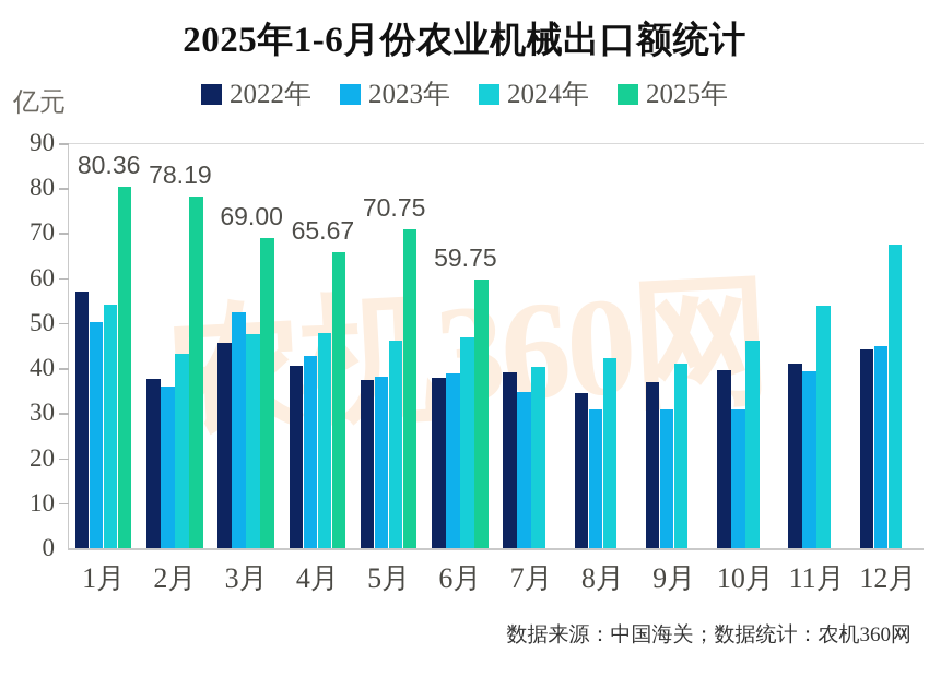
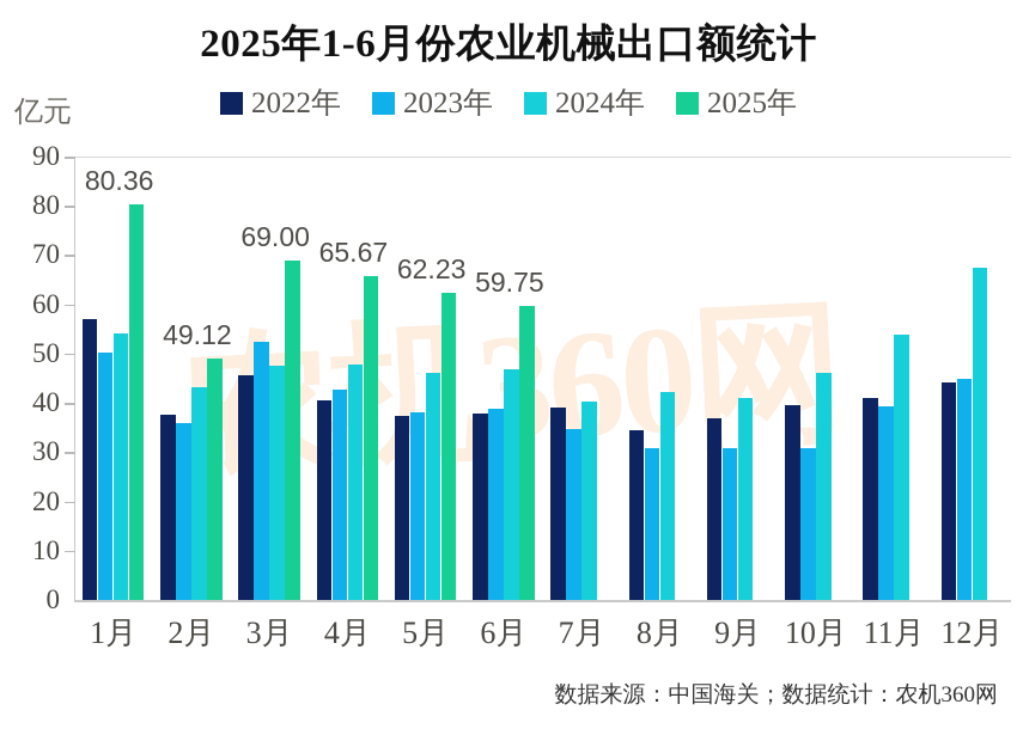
2025年/2月: 78.19 -> 49.12
2025年/5月: 70.75 -> 62.23
